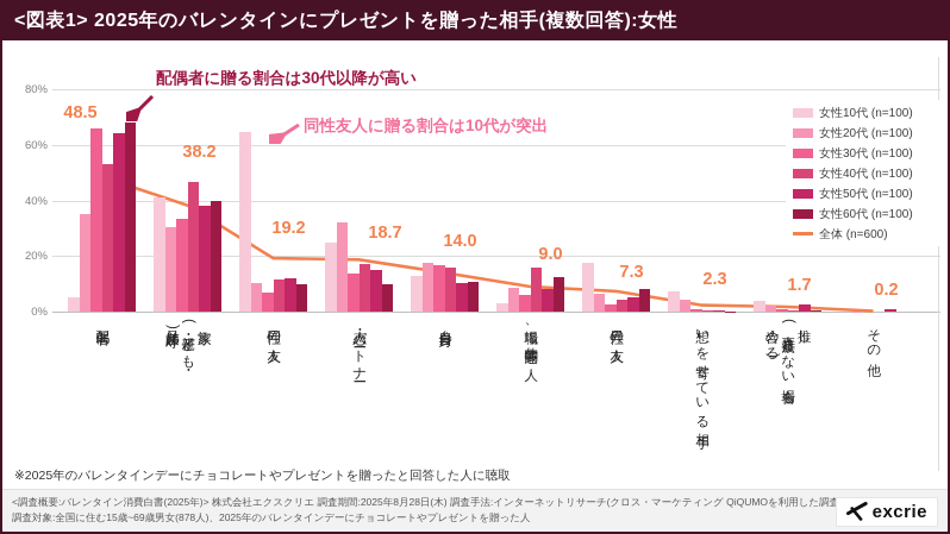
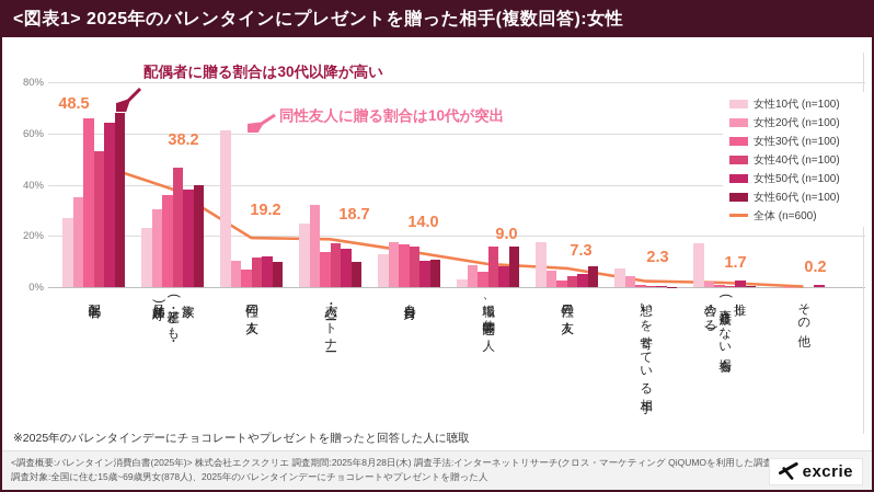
女性10代 (n=100)/配偶者: 5% -> 27%
女性10代 (n=100)/家族 (親・子ども・ 兄弟姉妹等): 41% -> 23%
女性30代 (n=100)/家族 (親・子ども・ 兄弟姉妹等): 34% -> 36%
女性10代 (n=100)/同性の友人: 64% -> 61%
女性60代 (n=100)/職場、仕事関連の人: 12% -> 16%
女性10代 (n=100)/推し (直接渡さない場合も 含める): 4% -> 17%
